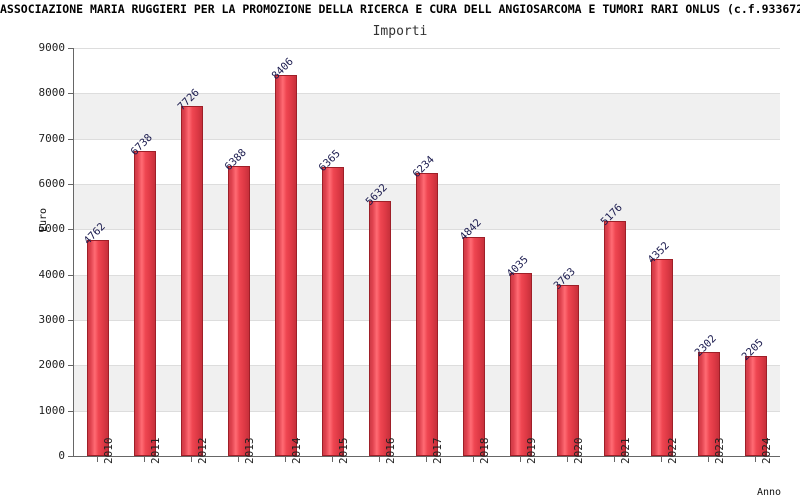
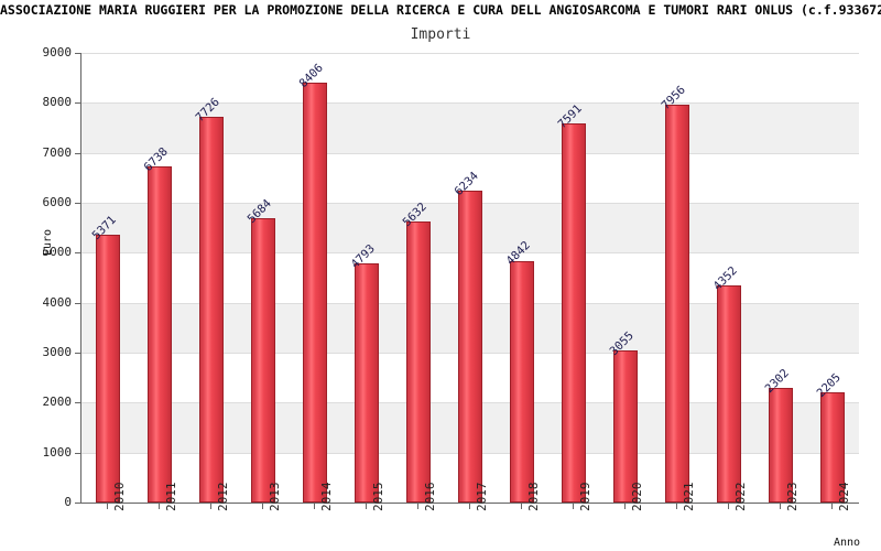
2010: 4762 -> 5371
2013: 6388 -> 5684
2015: 6365 -> 4793
2019: 4035 -> 7591
2020: 3763 -> 3055
2021: 5176 -> 7956
